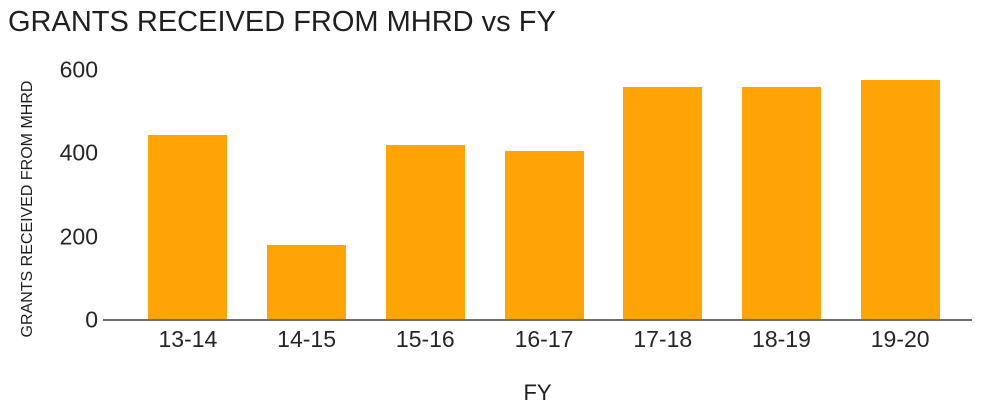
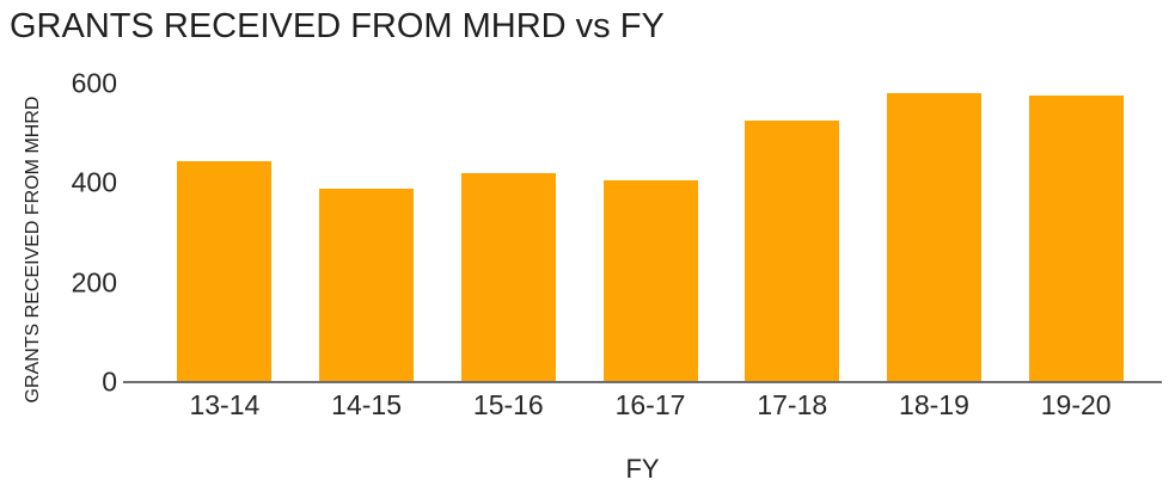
14-15: 180 -> 390
17-18: 560 -> 520
18-19: 560 -> 580
